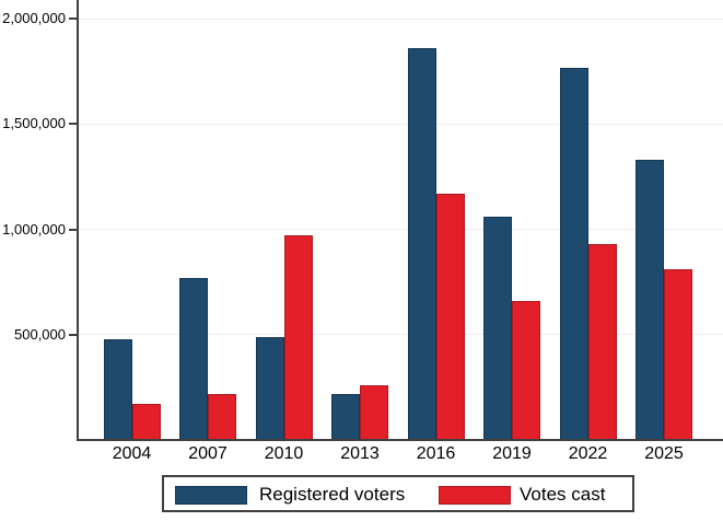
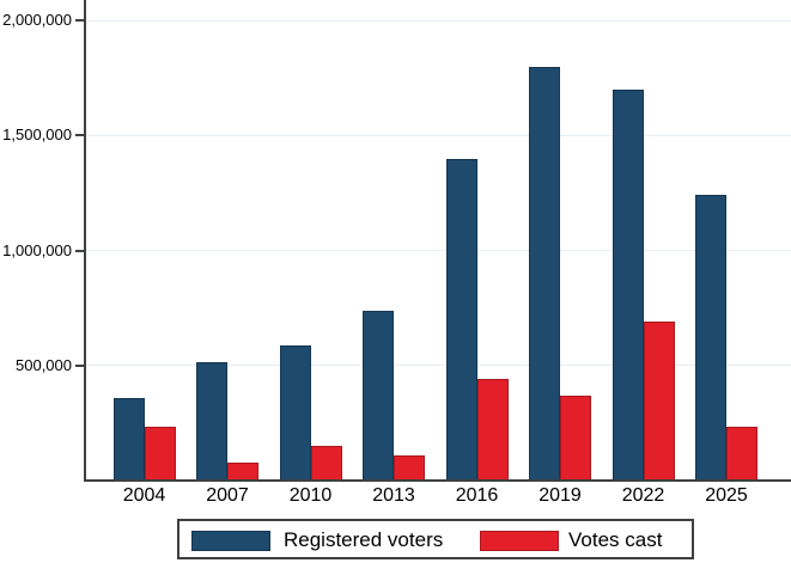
Registered voters/2004: 480000 -> 360000
Votes cast/2004: 170000 -> 240000
Registered voters/2007: 770000 -> 520000
Votes cast/2007: 220000 -> 80000
Registered voters/2010: 490000 -> 590000
Votes cast/2010: 970000 -> 150000
Registered voters/2013: 220000 -> 740000
Votes cast/2013: 260000 -> 110000
Registered voters/2016: 1860000 -> 1400000
Votes cast/2016: 1170000 -> 440000
Registered voters/2019: 1060000 -> 1800000
Votes cast/2019: 660000 -> 370000
Registered voters/2022: 1770000 -> 1700000
Votes cast/2022: 930000 -> 690000
Registered voters/2025: 1330000 -> 1240000
Votes cast/2025: 810000 -> 240000
